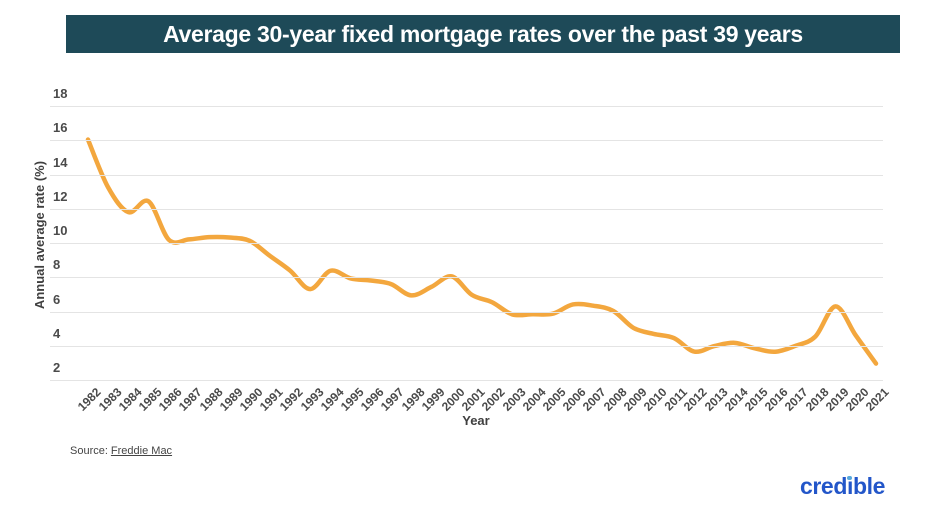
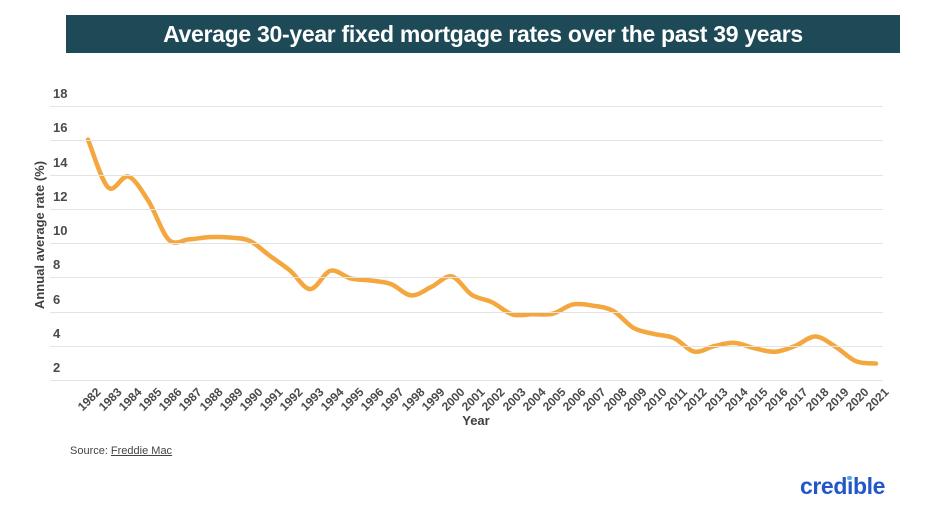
1984: 11.8 -> 13.9
2019: 6.3 -> 3.9
2020: 4.6 -> 3.1
